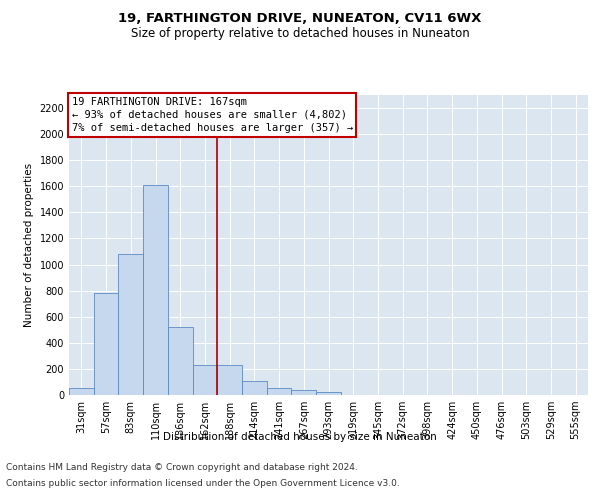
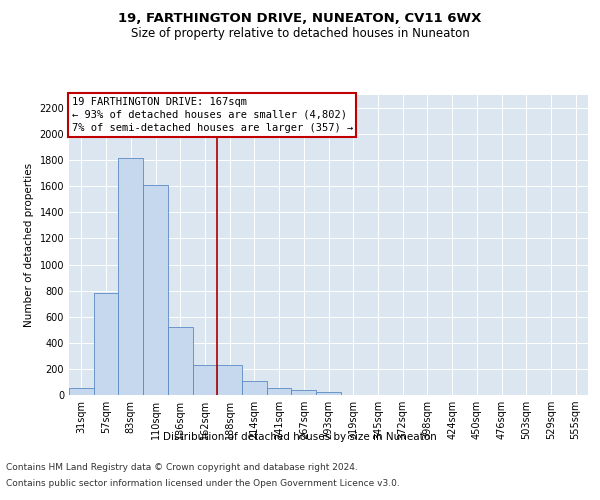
83sqm: 1080 -> 1820
